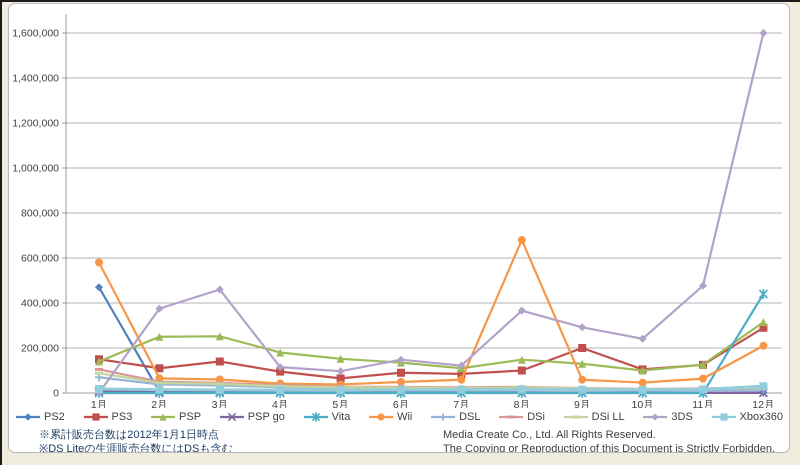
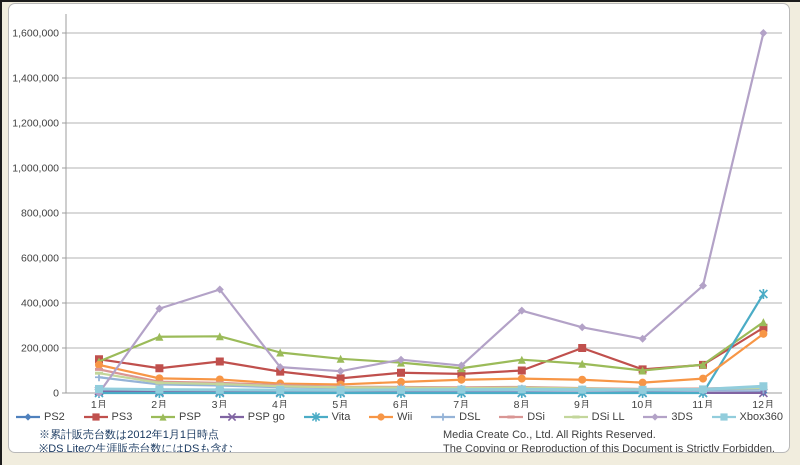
PS2/1月: 470000 -> 10000
Wii/1月: 580000 -> 120000
Wii/8月: 680000 -> 60000
Wii/12月: 210000 -> 260000
